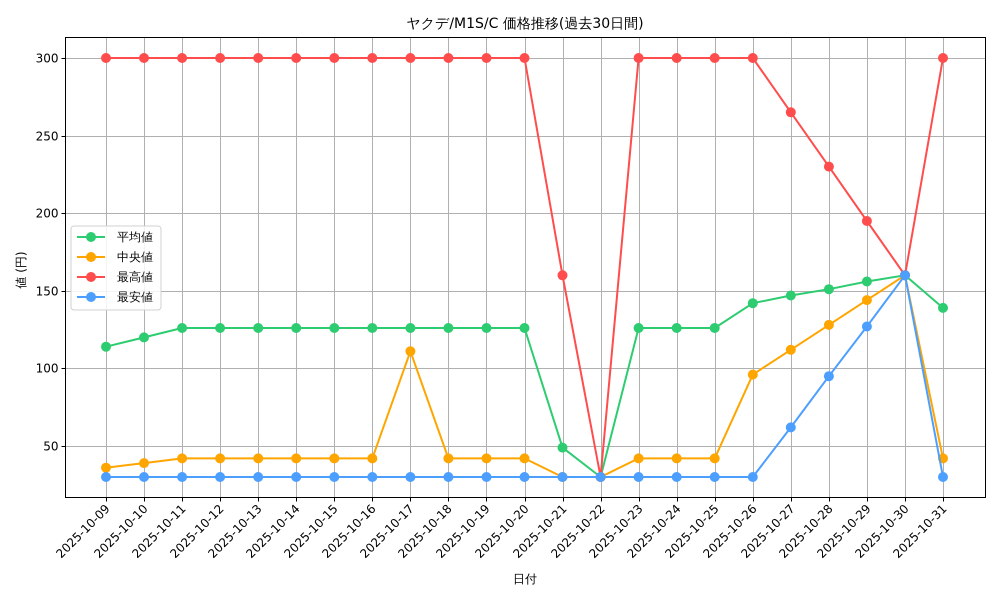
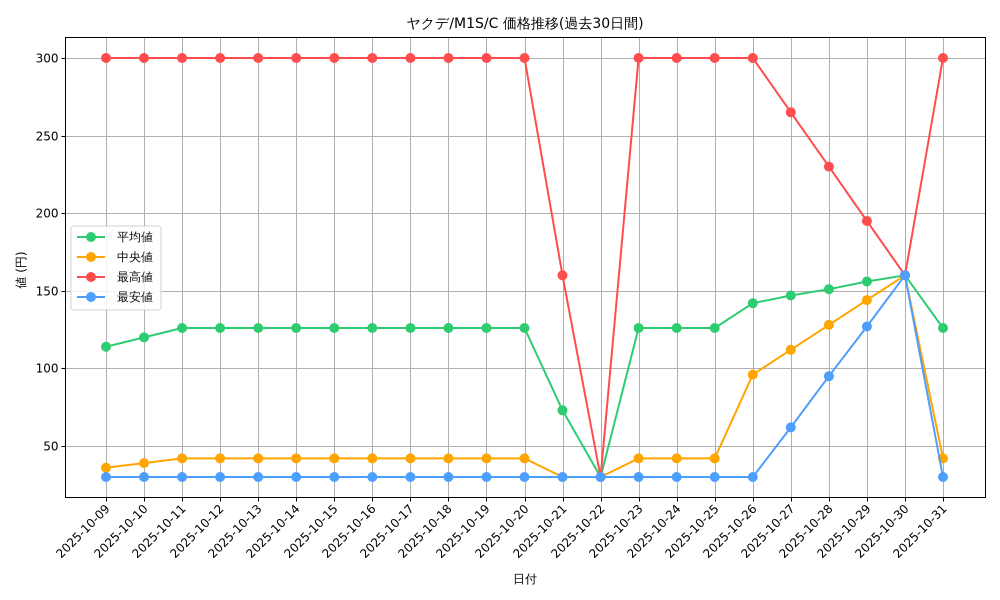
中央値/2025-10-17: 111 -> 42
平均値/2025-10-21: 49 -> 73
平均値/2025-10-31: 139 -> 126
